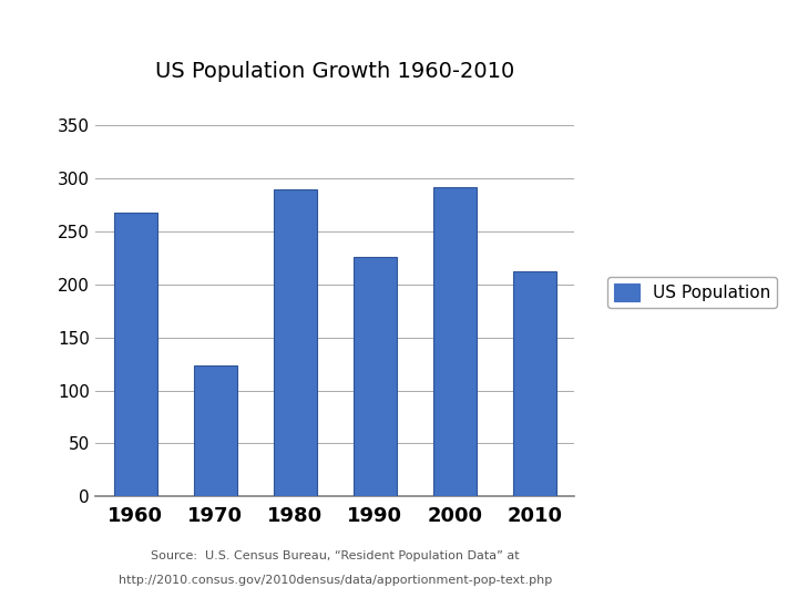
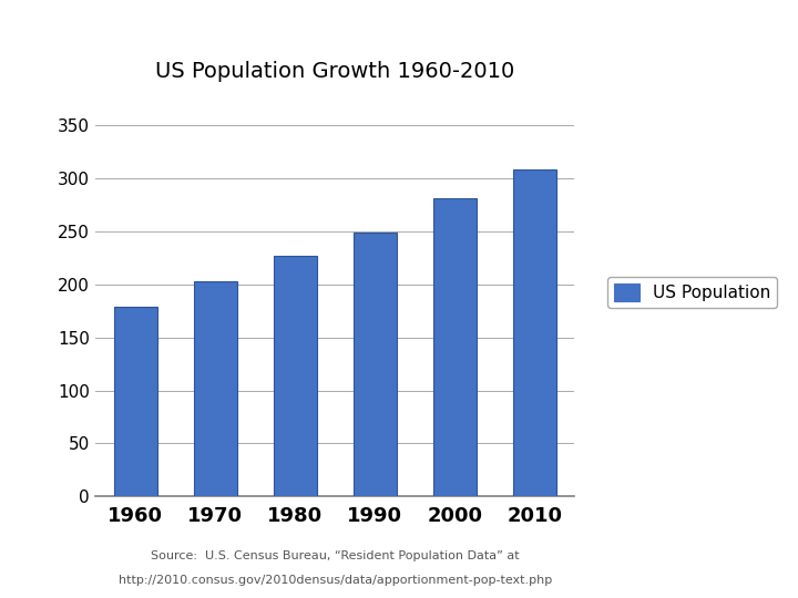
1960: 268 -> 179
1970: 124 -> 203
1980: 290 -> 227
1990: 226 -> 249
2000: 292 -> 281
2010: 212 -> 309
